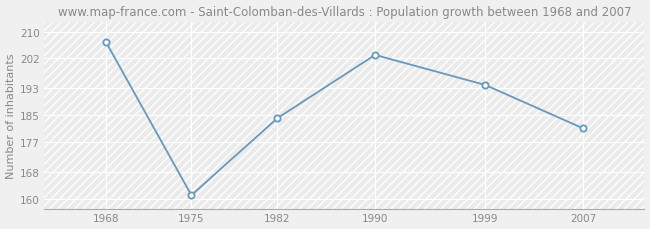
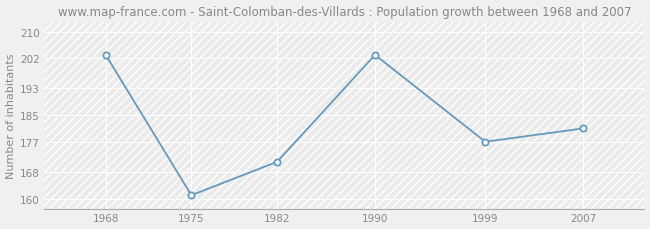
1968: 207 -> 203
1982: 184 -> 171
1999: 194 -> 177
